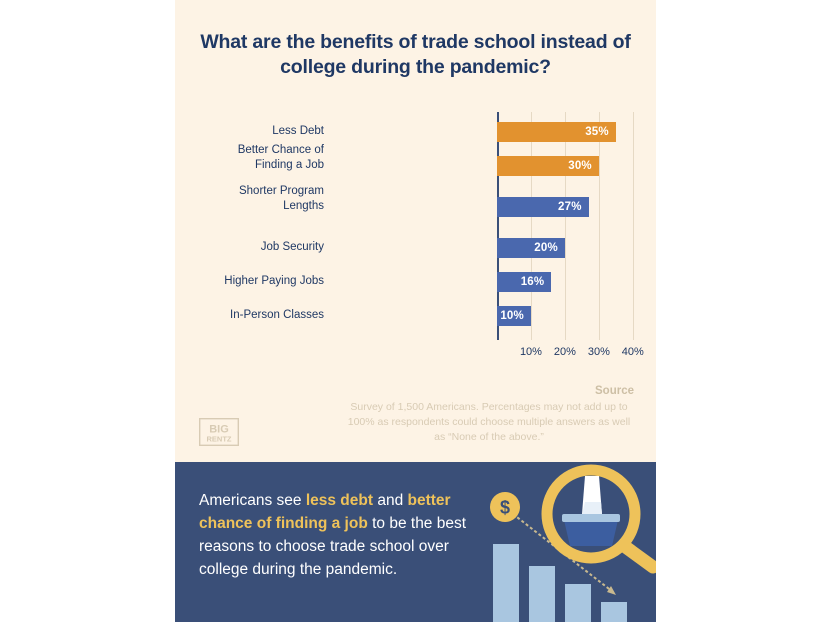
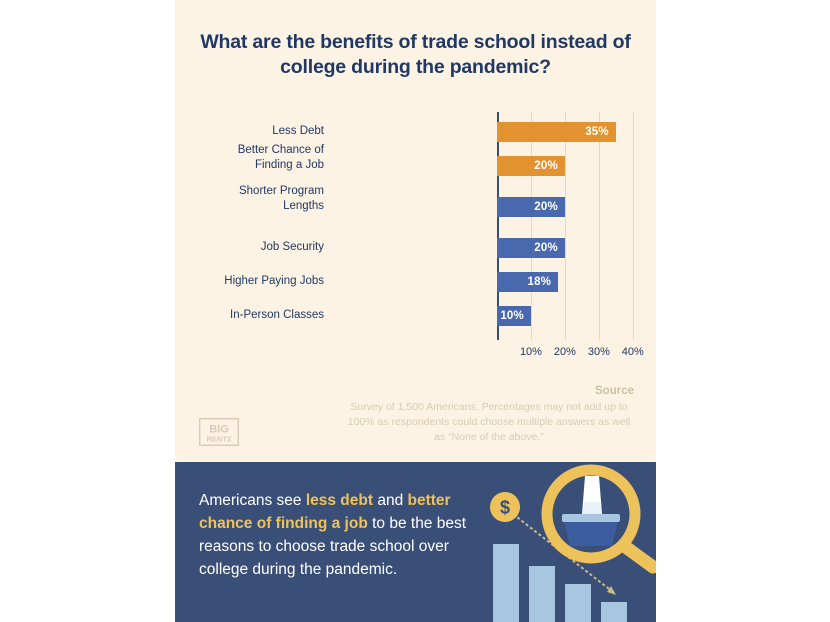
Better Chance of Finding a Job: 30% -> 20%
Shorter Program Lengths: 27% -> 20%
Higher Paying Jobs: 16% -> 18%
